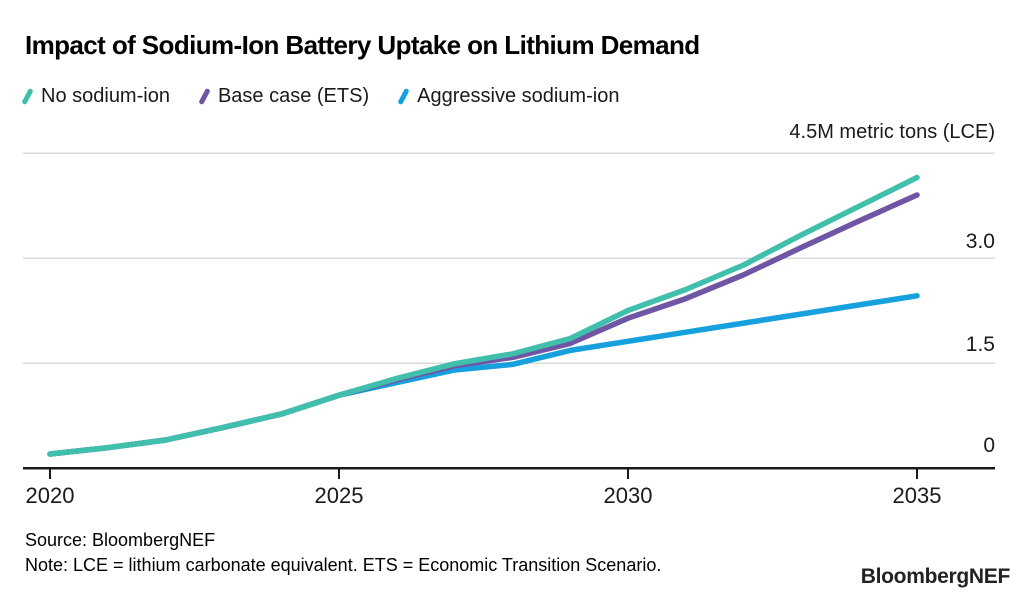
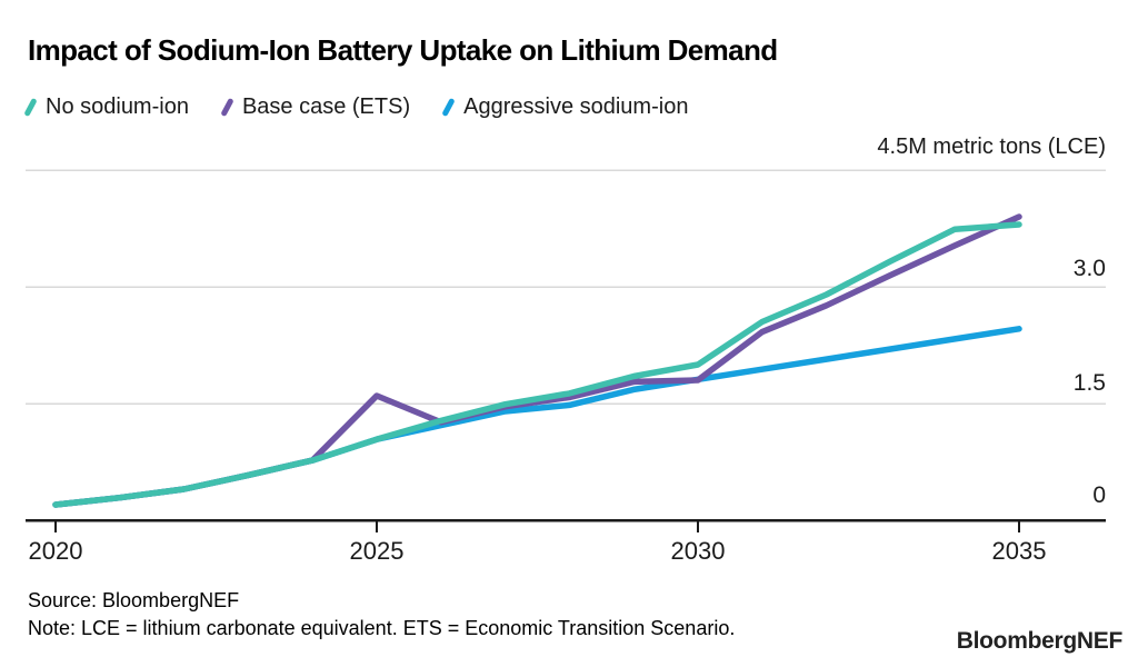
Base case (ETS)/2025: 1.0 -> 1.6
Base case (ETS)/2030: 2.1 -> 1.8
No sodium-ion/2030: 2.2 -> 2.0
No sodium-ion/2035: 4.2 -> 3.8
